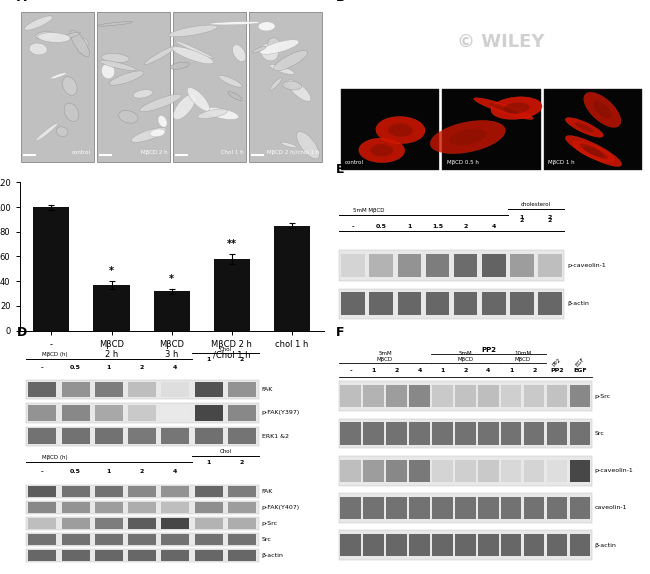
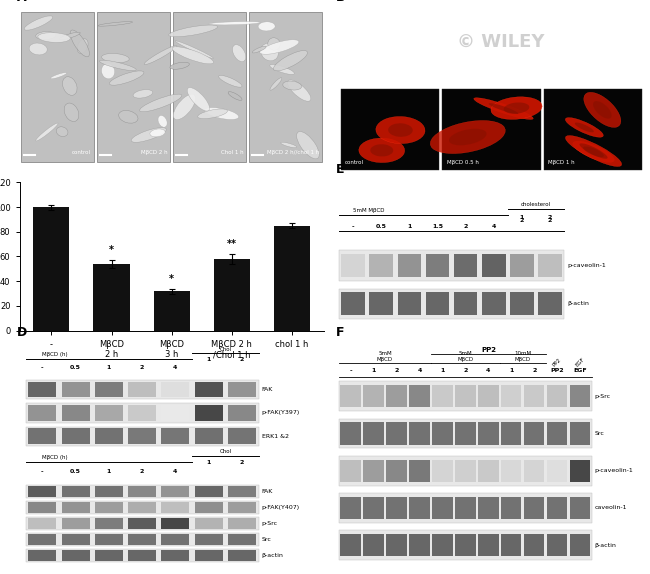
MβCD 2 h: 37 -> 54
